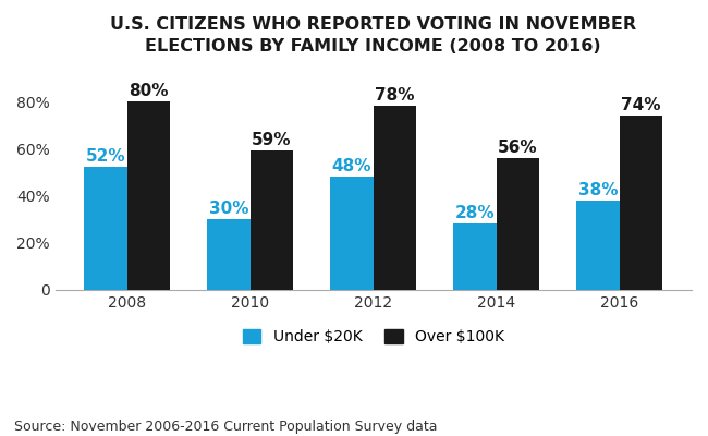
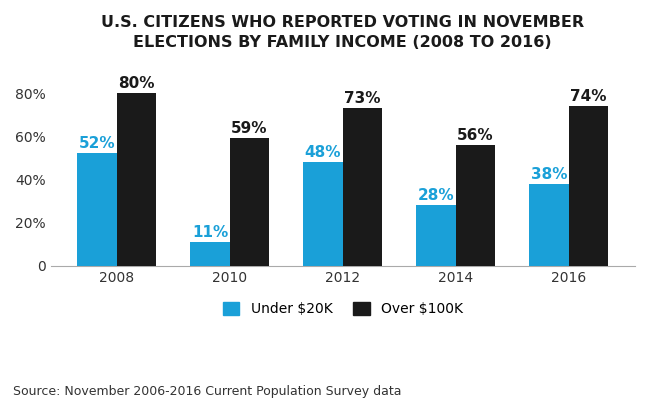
Under $20K/2010: 30% -> 11%
Over $100K/2012: 78% -> 73%
